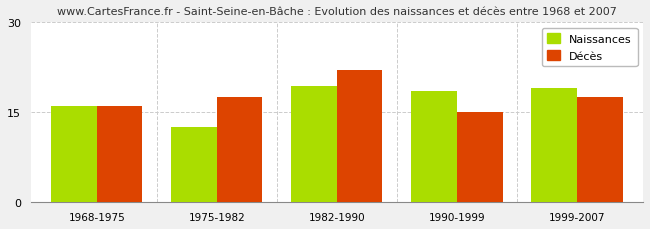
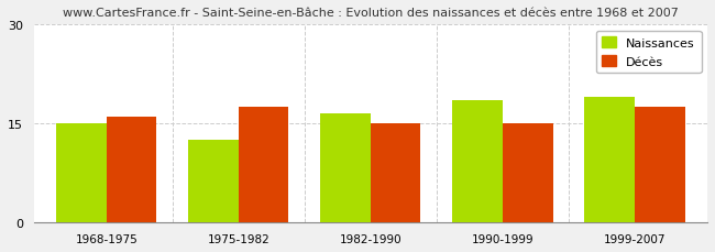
Naissances/1968-1975: 16.0 -> 15.0
Naissances/1982-1990: 19.4 -> 16.5
Décès/1982-1990: 22.0 -> 15.0
